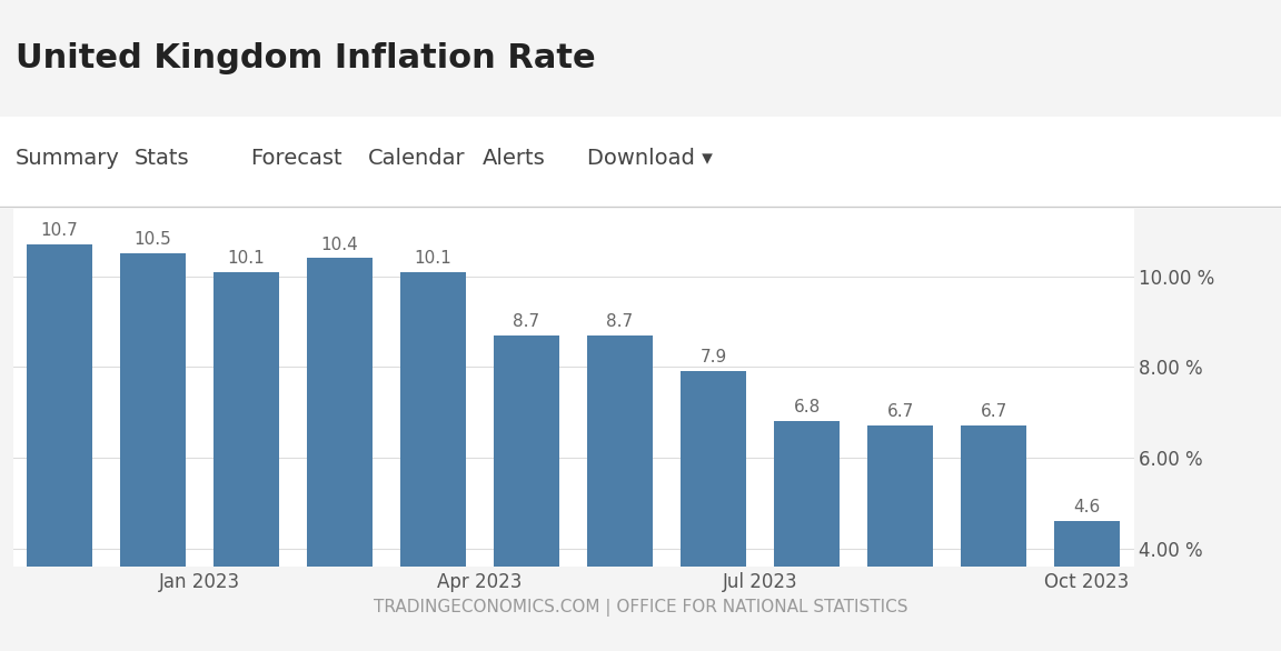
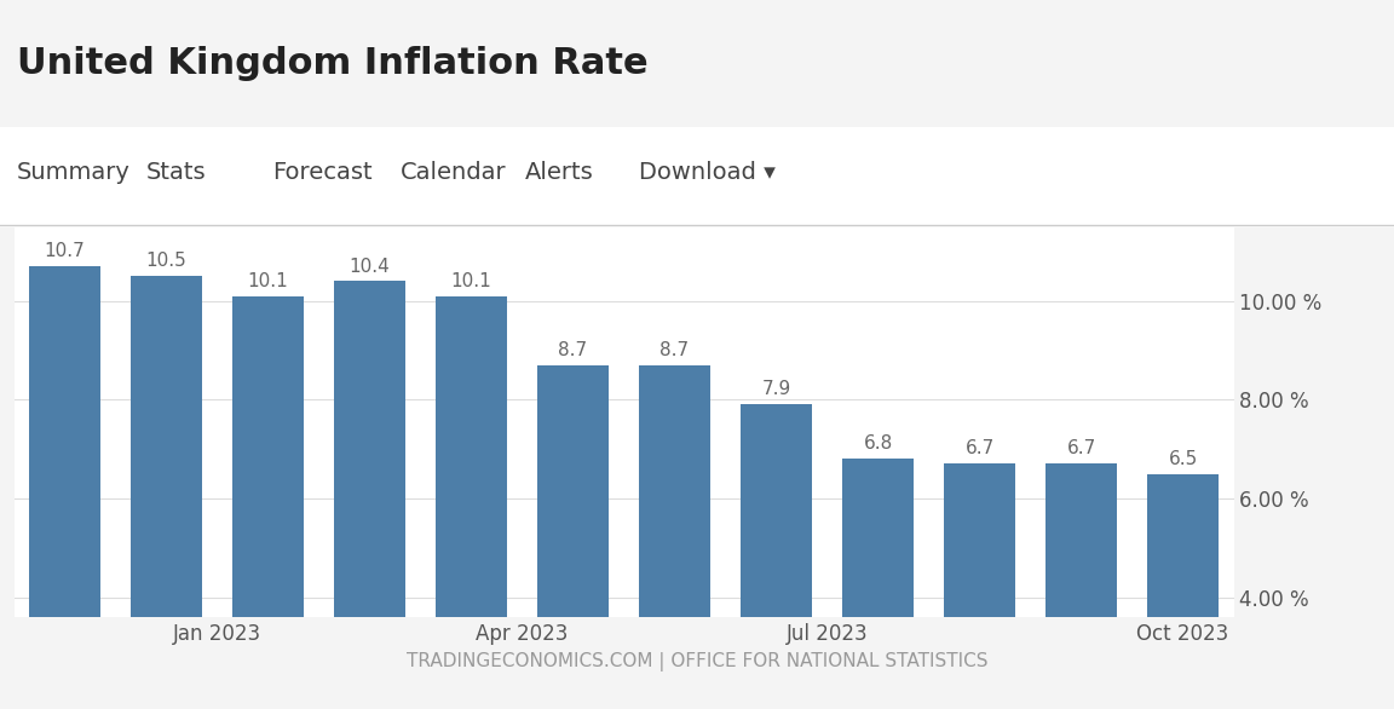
Oct 2023: 4.6 -> 6.5
